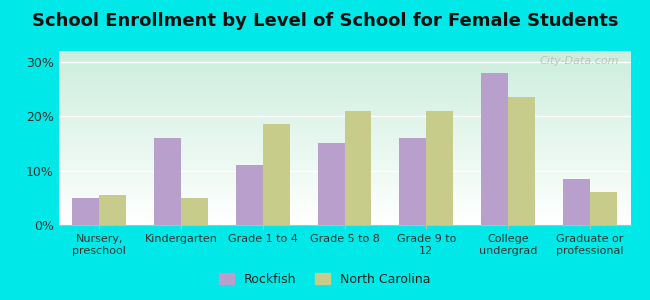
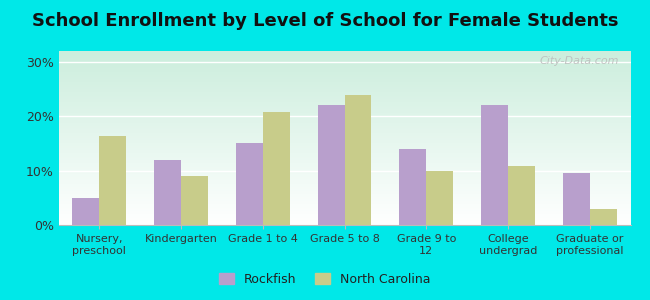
North Carolina/Nursery, preschool: 5.5% -> 16.4%
Rockfish/Kindergarten: 16.0% -> 12.0%
North Carolina/Kindergarten: 5.0% -> 9.0%
Rockfish/Grade 1 to 4: 11.0% -> 15.0%
North Carolina/Grade 1 to 4: 18.5% -> 20.8%
Rockfish/Grade 5 to 8: 15.0% -> 22.0%
North Carolina/Grade 5 to 8: 21.0% -> 24.0%
Rockfish/Grade 9 to 12: 16.0% -> 14.0%
North Carolina/Grade 9 to 12: 21.0% -> 10.0%
Rockfish/College undergrad: 28.0% -> 22.0%
North Carolina/College undergrad: 23.5% -> 10.8%
Rockfish/Graduate or professional: 8.5% -> 9.6%
North Carolina/Graduate or professional: 6.0% -> 3.0%
